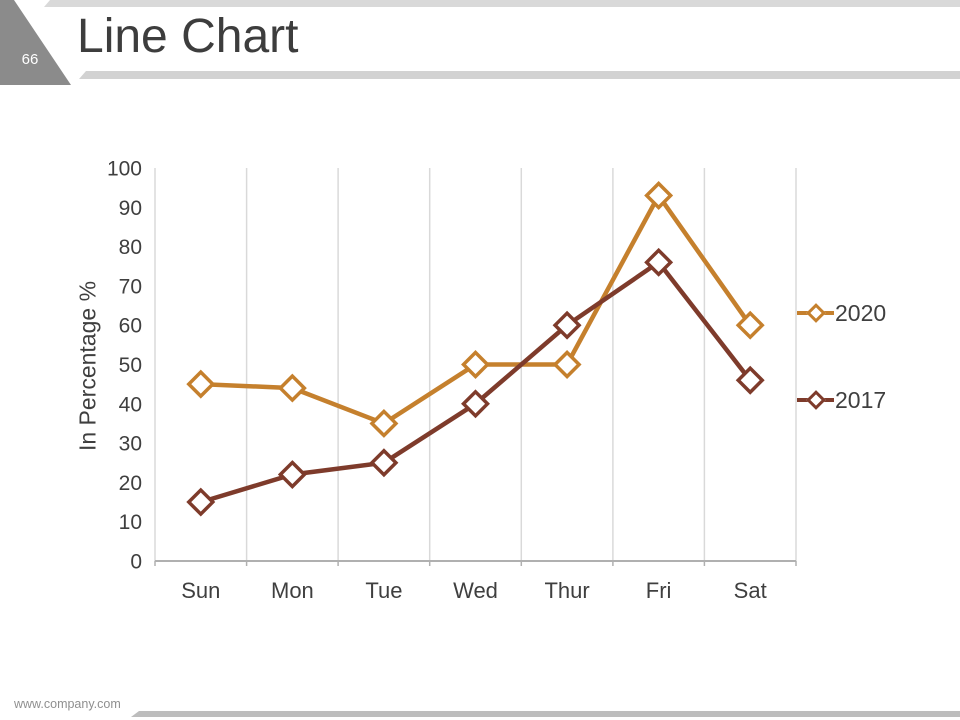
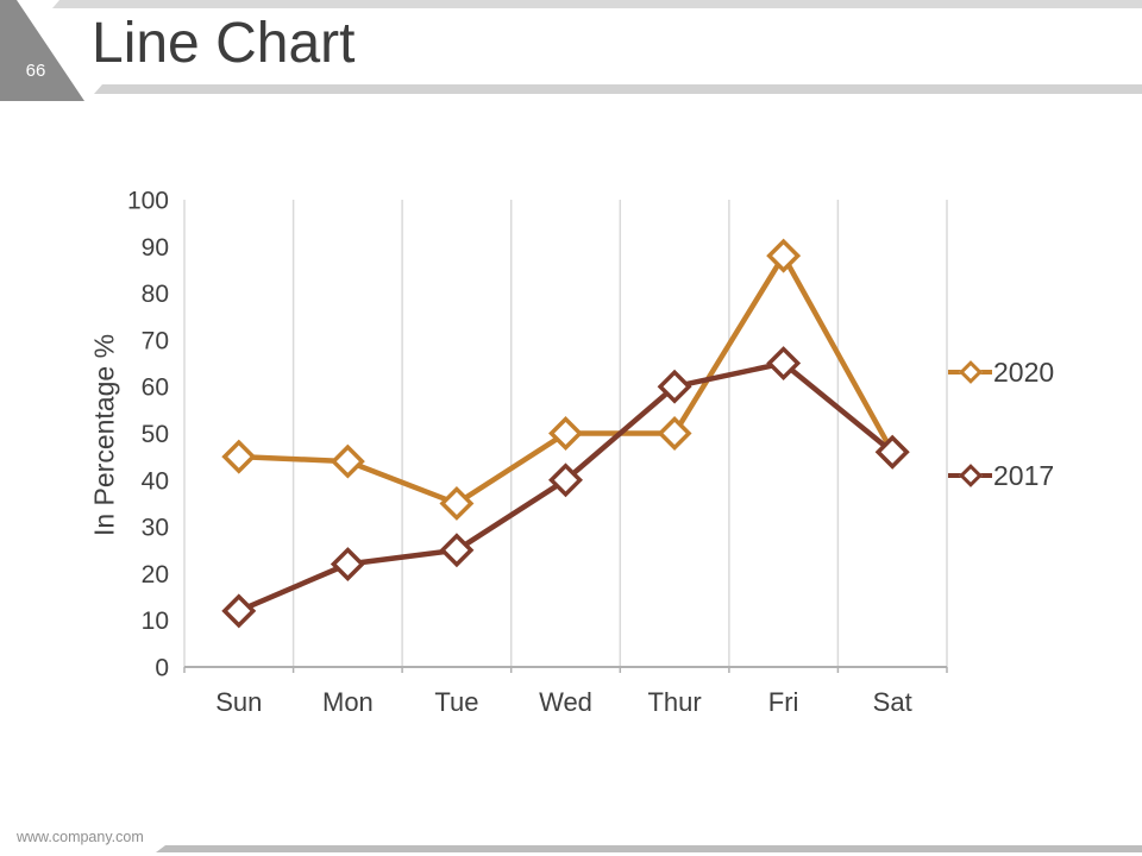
2017/Sun: 15 -> 12
2020/Fri: 93 -> 88
2017/Fri: 76 -> 65
2020/Sat: 60 -> 46
